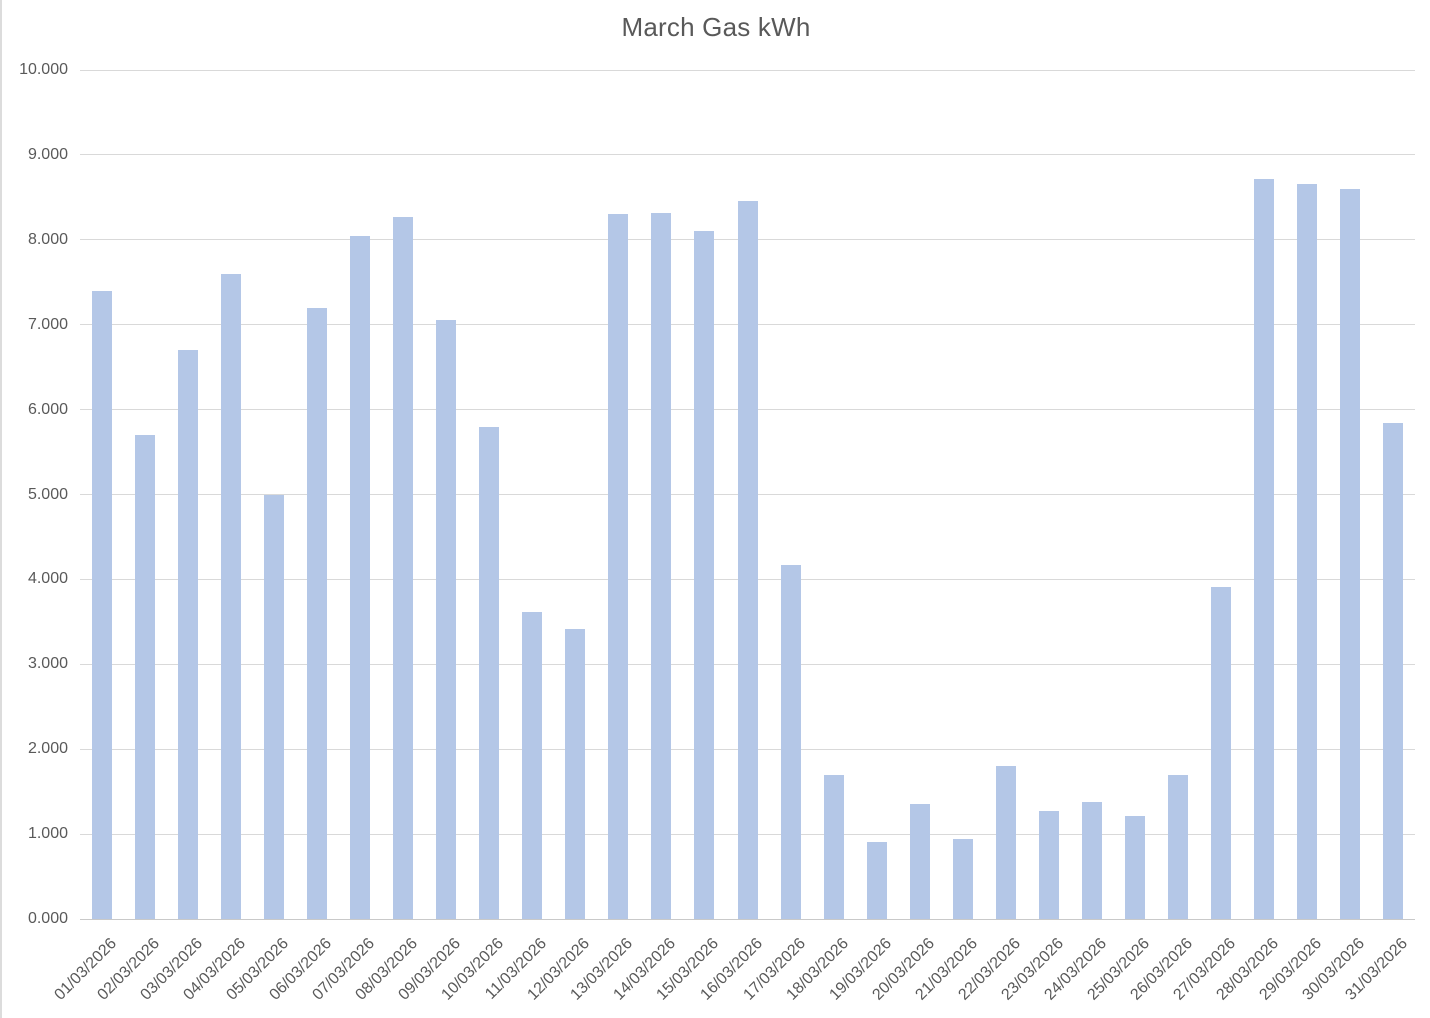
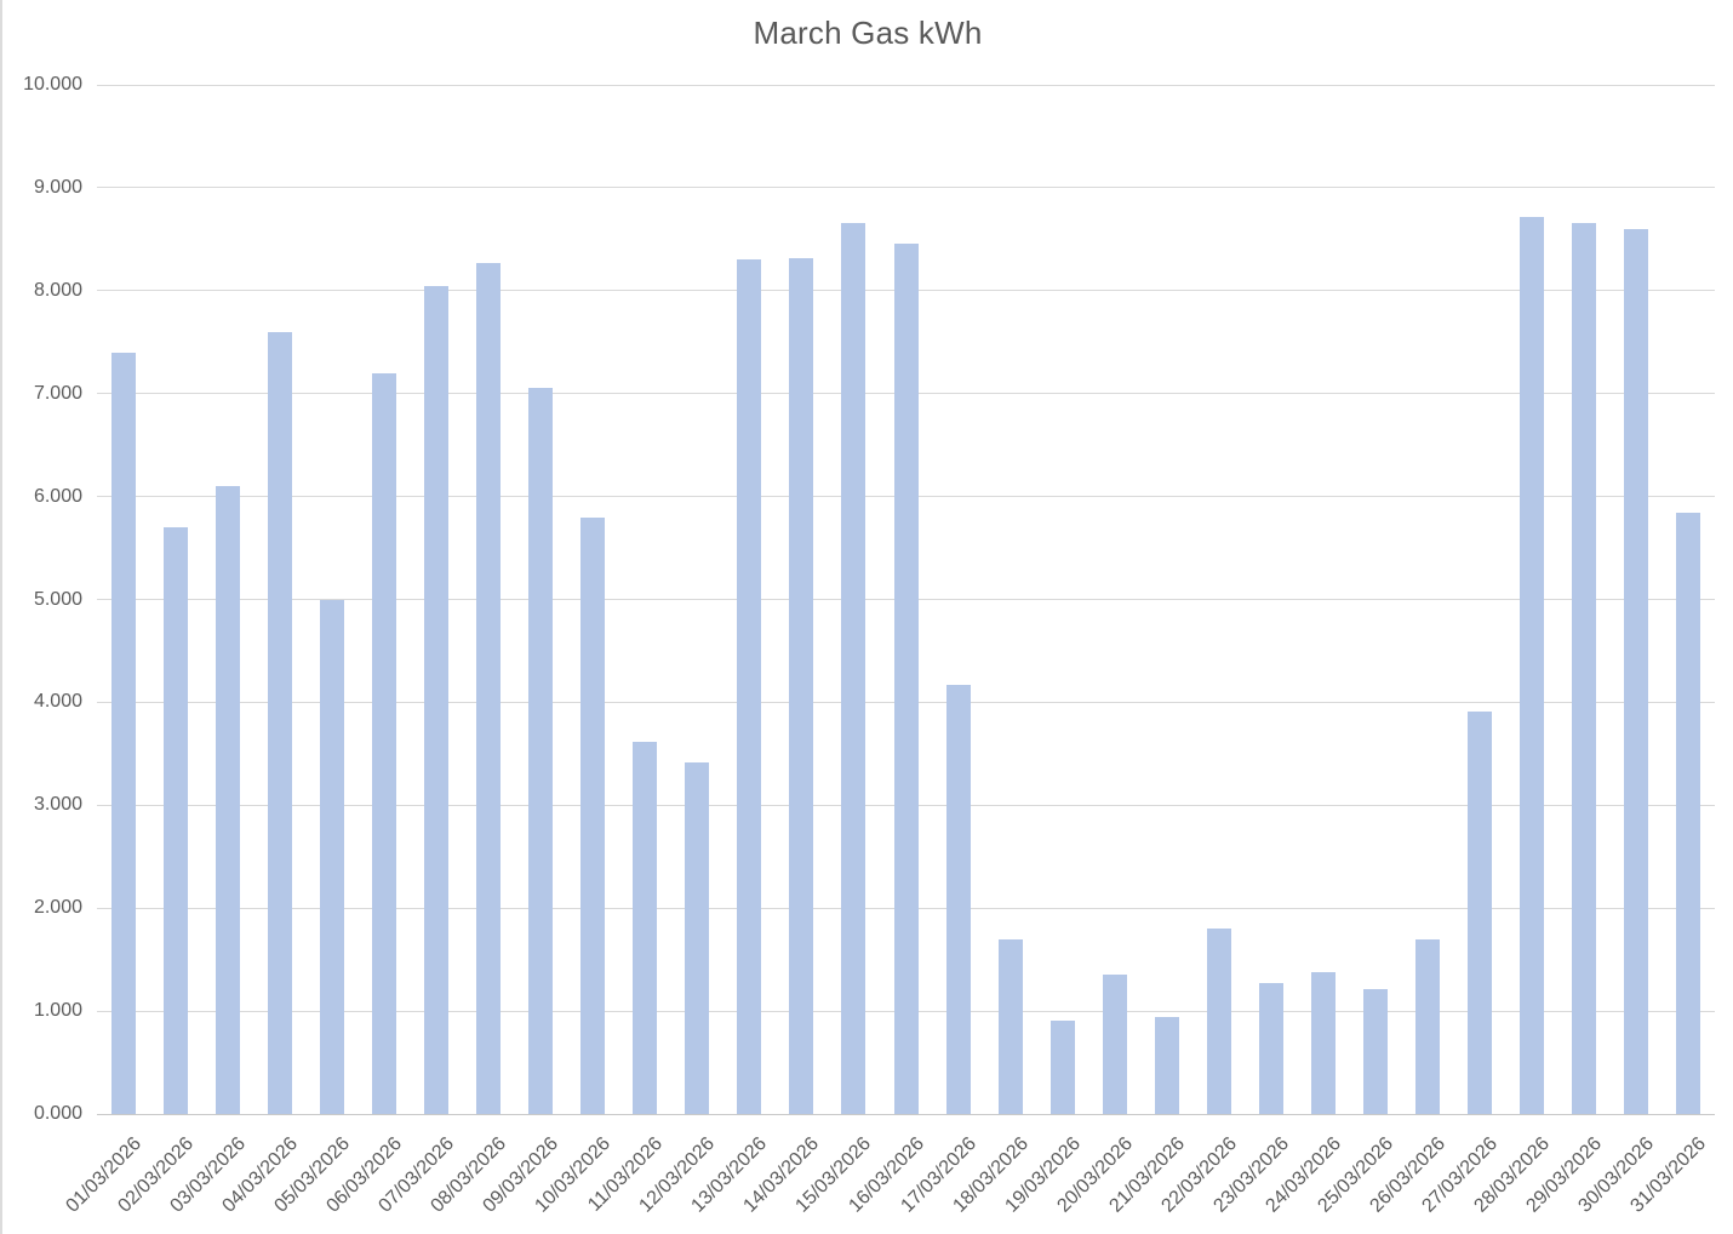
03/03/2026: 6700 -> 6100
15/03/2026: 8100 -> 8700
